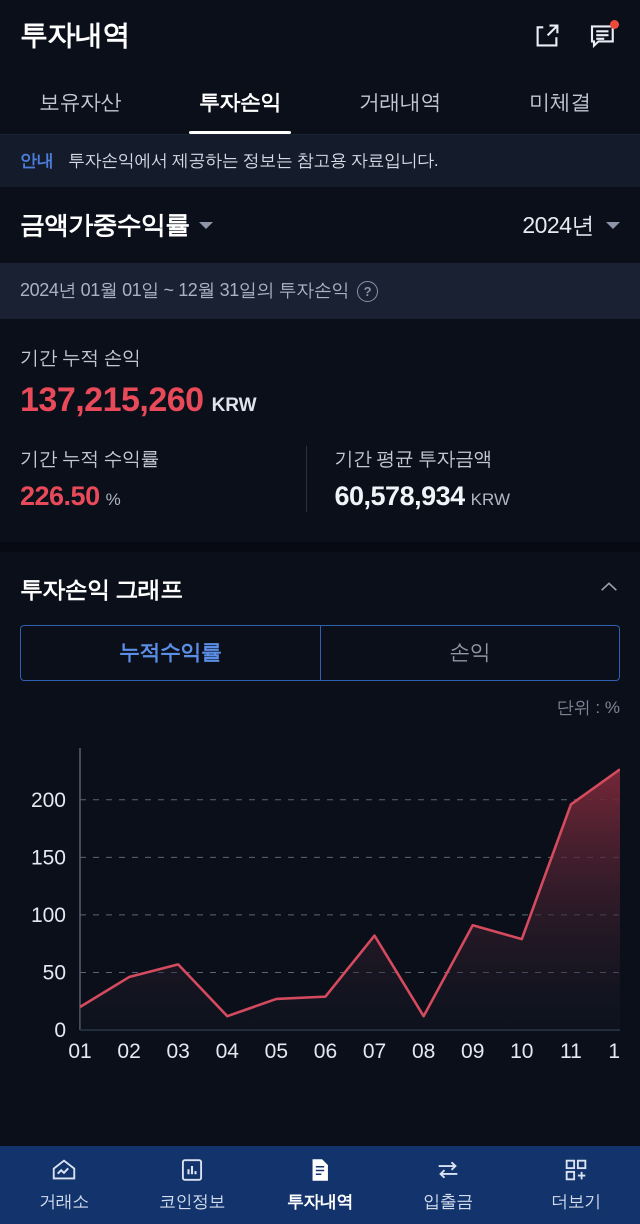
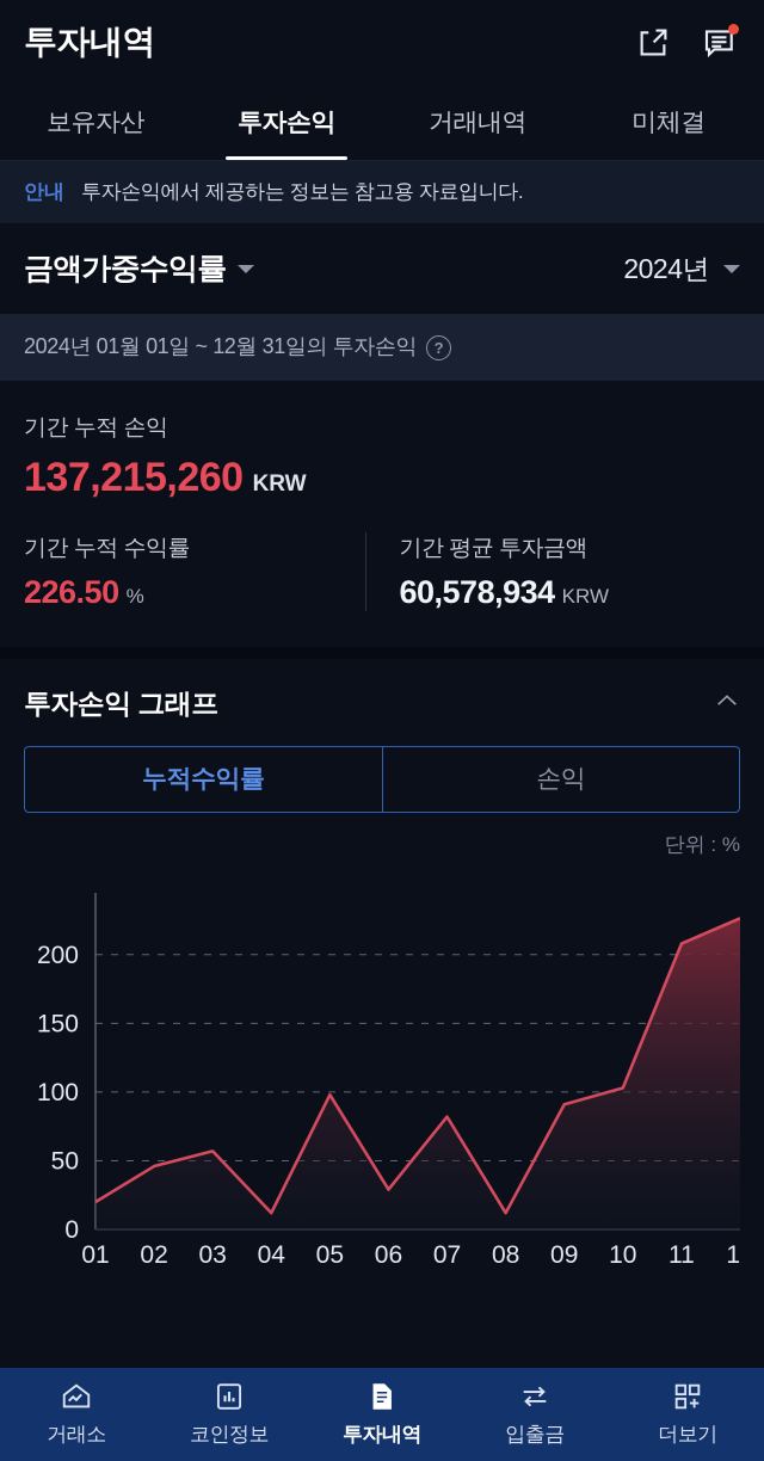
05: 27 -> 98
10: 79 -> 103
11: 196 -> 208
